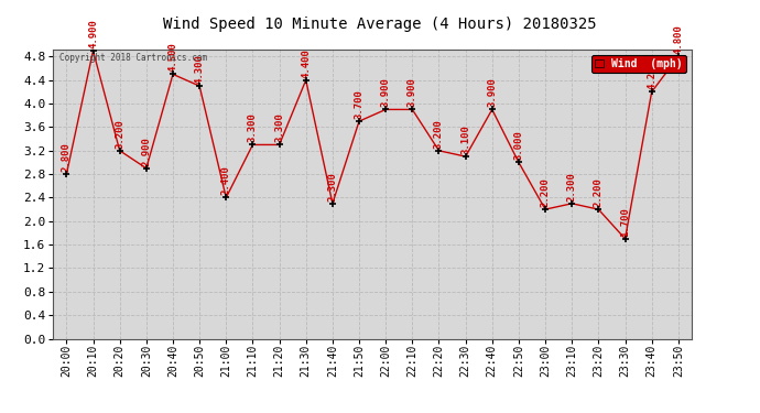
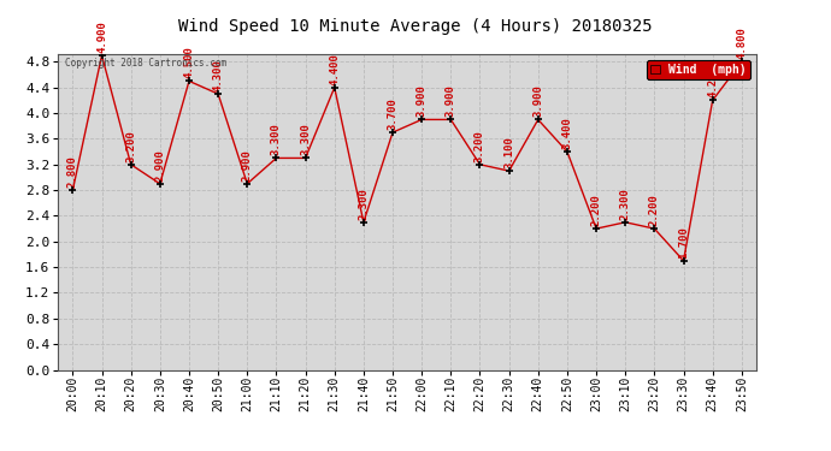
21:00: 2.400 -> 2.900
22:50: 3.000 -> 3.400
